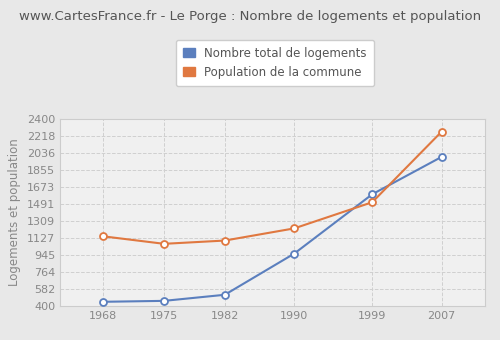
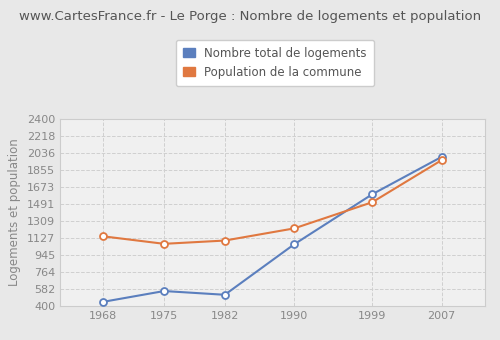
Nombre total de logements/1975: 460 -> 560
Nombre total de logements/1990: 960 -> 1060
Population de la commune/2007: 2260 -> 1960
